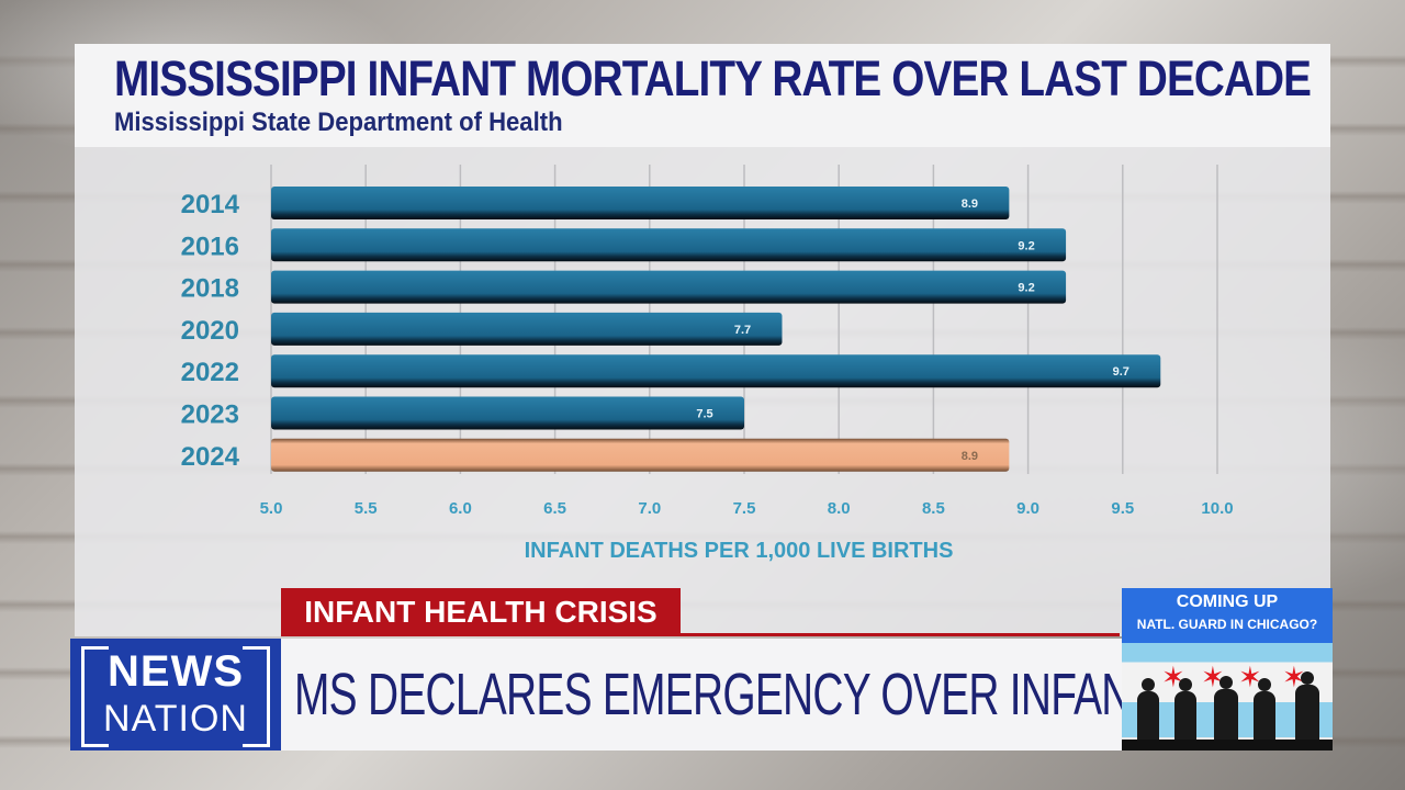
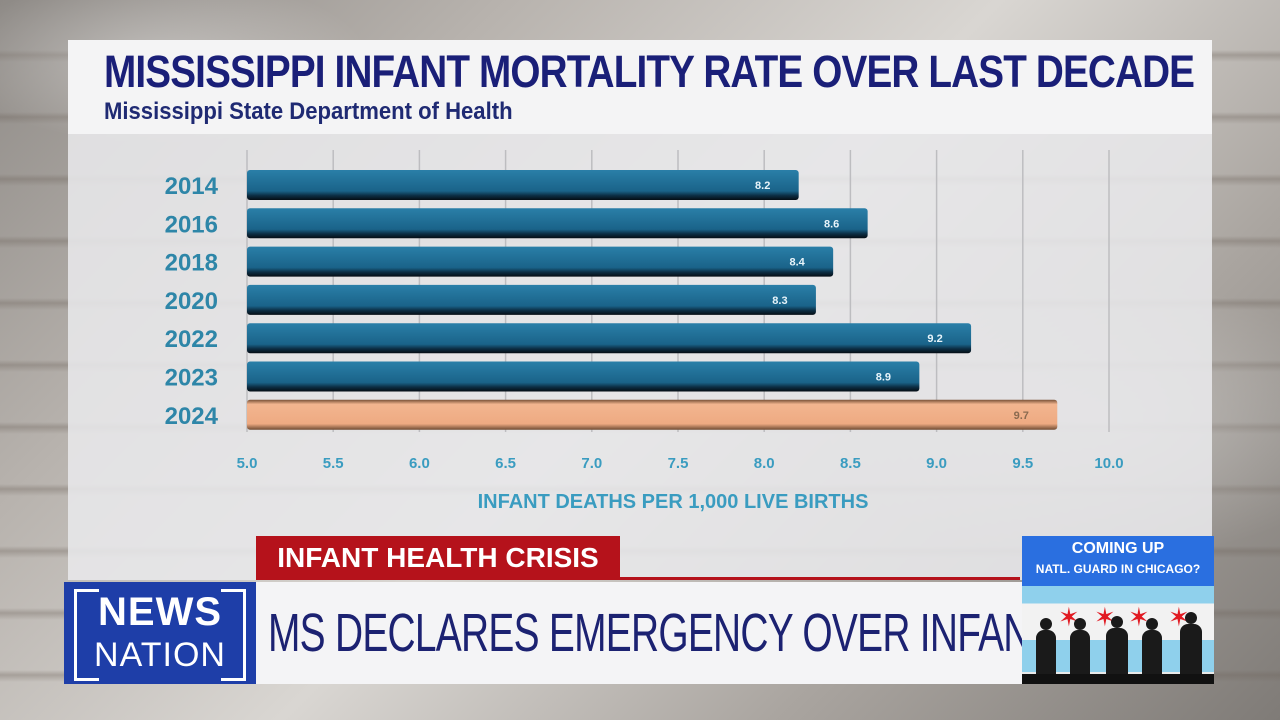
2014: 8.9 -> 8.2
2016: 9.2 -> 8.6
2018: 9.2 -> 8.4
2020: 7.7 -> 8.3
2022: 9.7 -> 9.2
2023: 7.5 -> 8.9
2024: 8.9 -> 9.7
